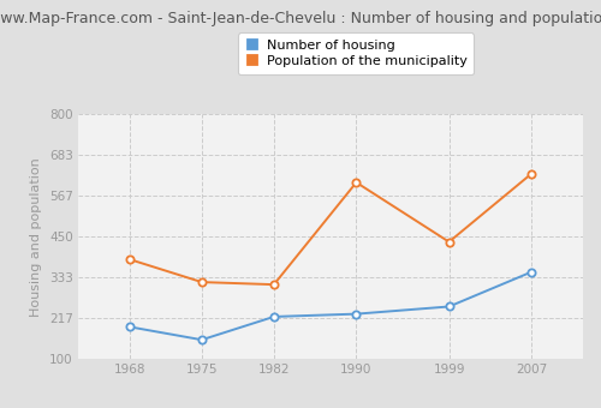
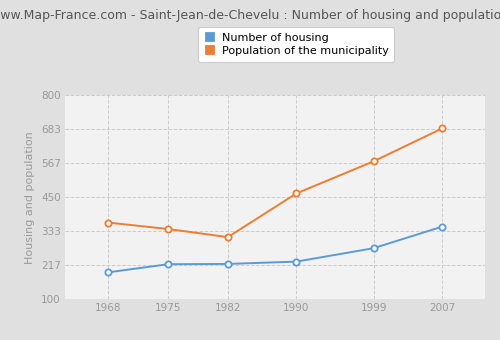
Population of the municipality/1968: 385 -> 363
Number of housing/1975: 155 -> 220
Population of the municipality/1975: 320 -> 341
Population of the municipality/1990: 605 -> 463
Number of housing/1999: 250 -> 275
Population of the municipality/1999: 435 -> 573
Population of the municipality/2007: 630 -> 686
